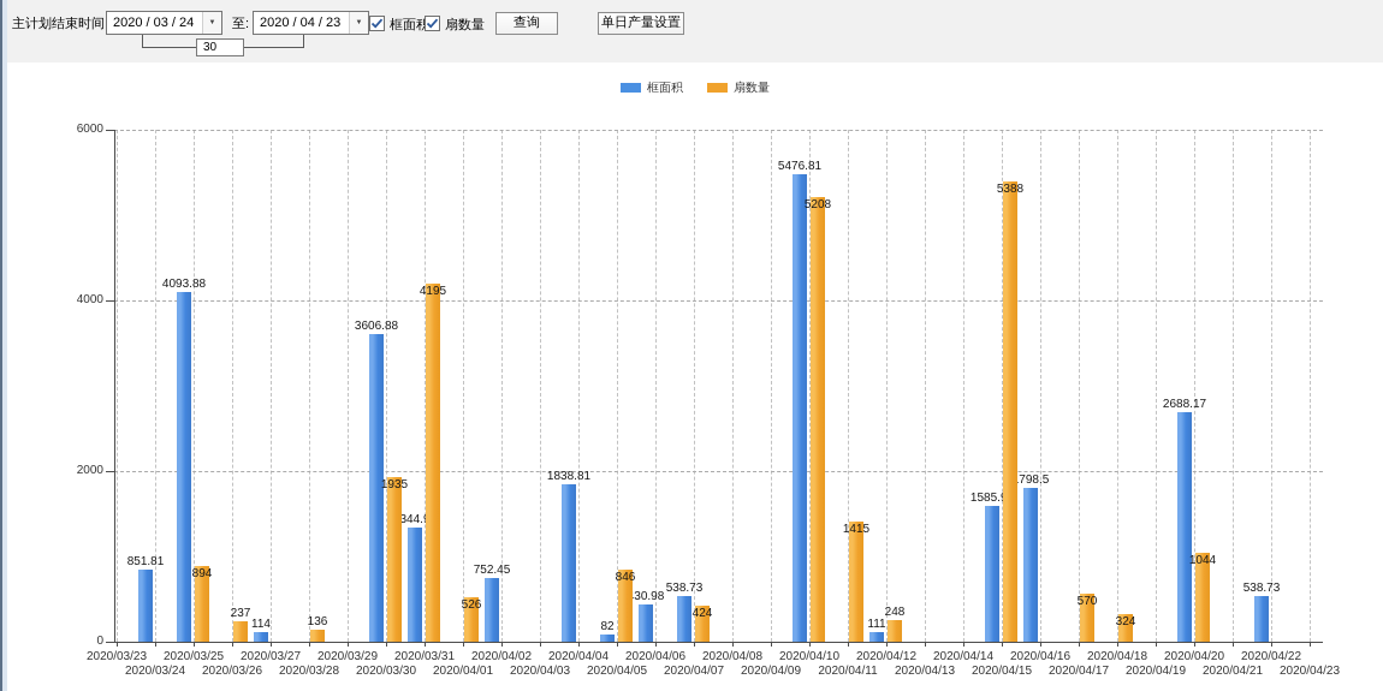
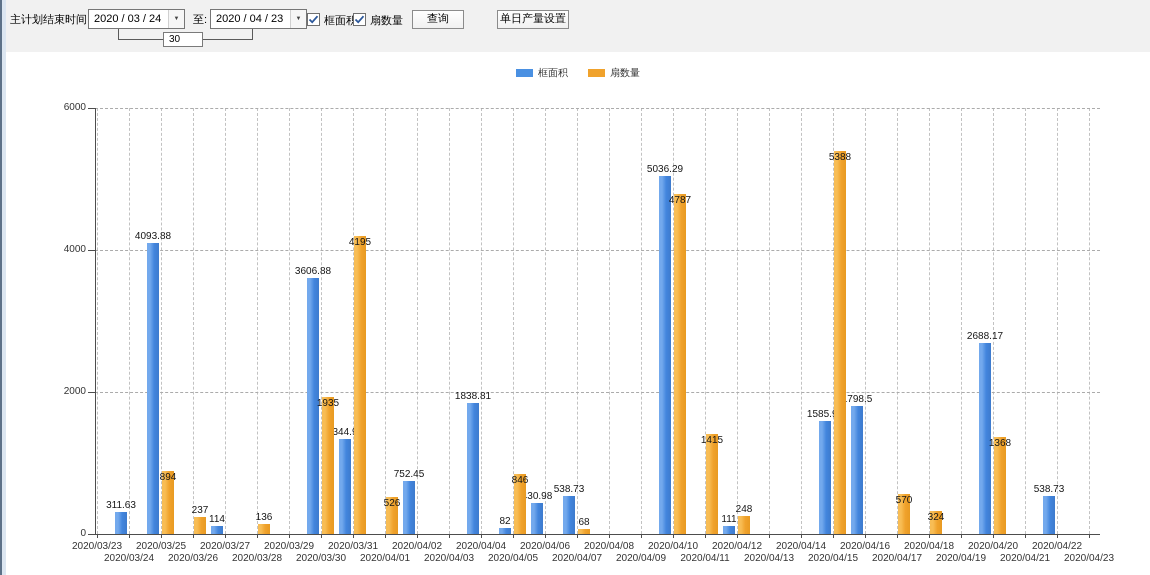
框面积/2020/03/24: 851.81 -> 311.63
扇数量/2020/04/07: 424 -> 68
框面积/2020/04/10: 5476.81 -> 5036.29
扇数量/2020/04/10: 5208 -> 4787
扇数量/2020/04/20: 1044 -> 1368
